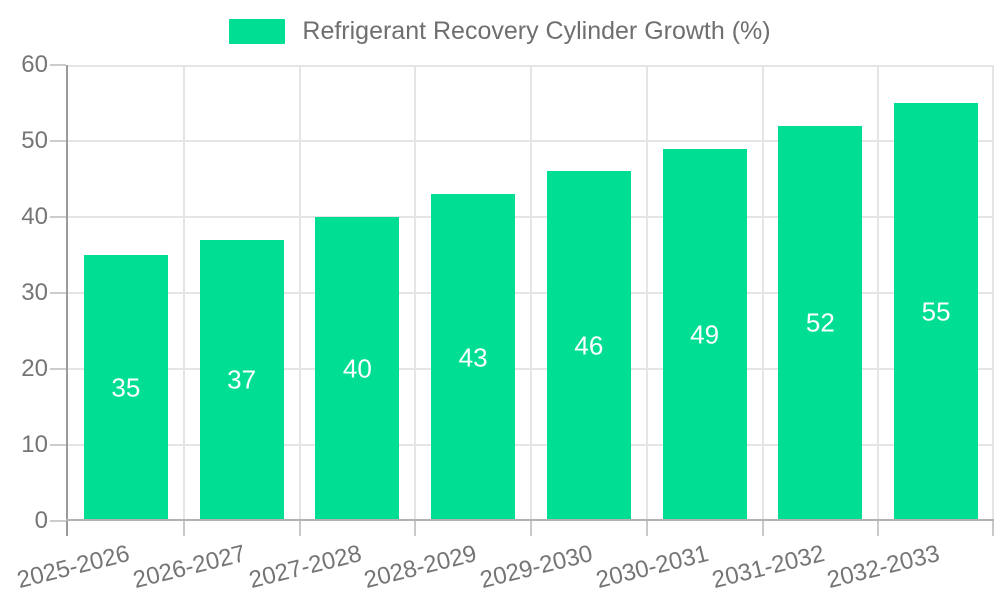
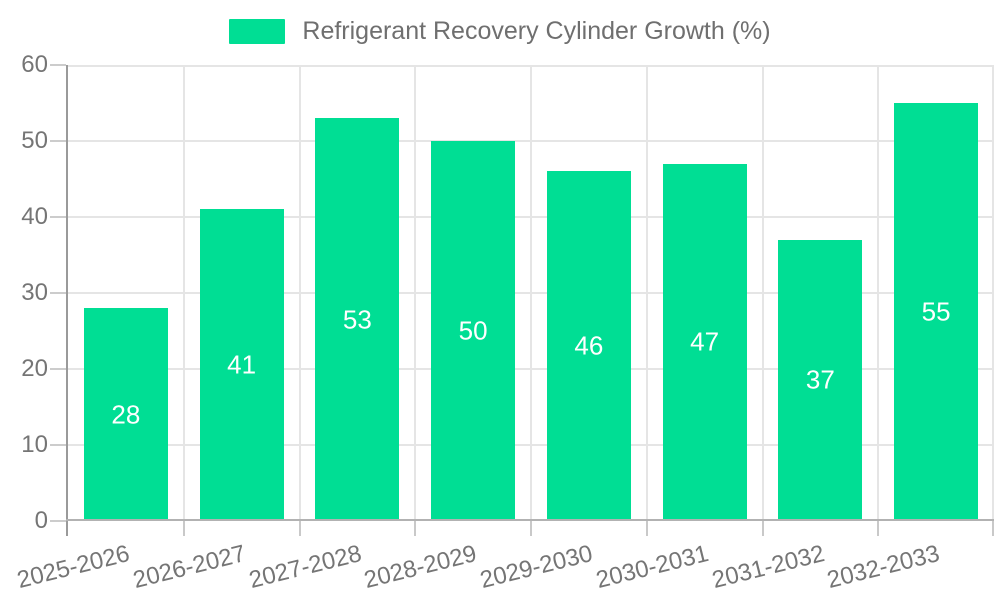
2025-2026: 35 -> 28
2026-2027: 37 -> 41
2027-2028: 40 -> 53
2028-2029: 43 -> 50
2030-2031: 49 -> 47
2031-2032: 52 -> 37
